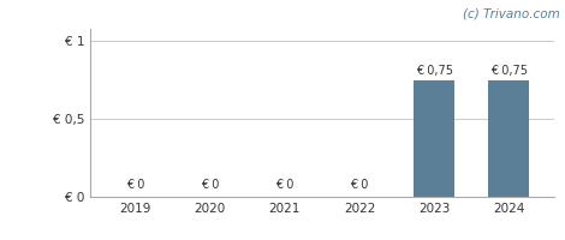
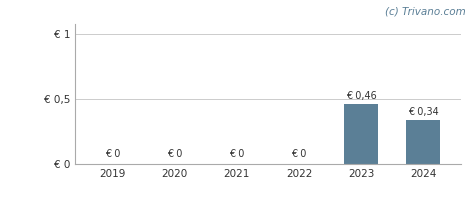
2023: 0,75 -> 0,46
2024: 0,75 -> 0,34
